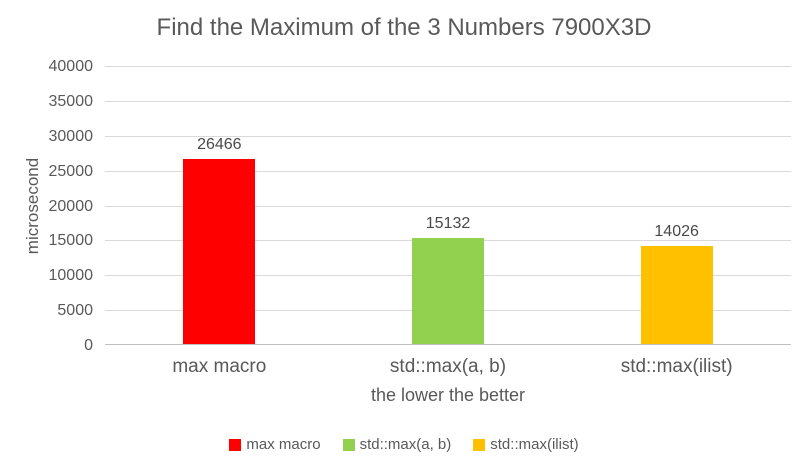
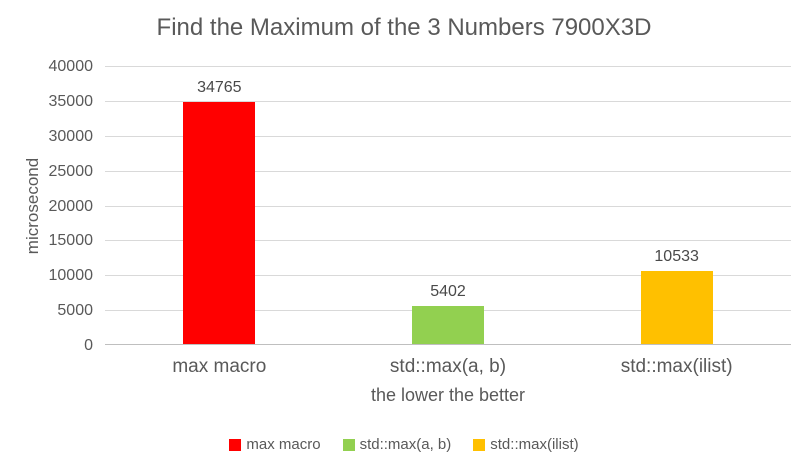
max macro: 26466 -> 34765
std::max(a, b): 15132 -> 5402
std::max(ilist): 14026 -> 10533
